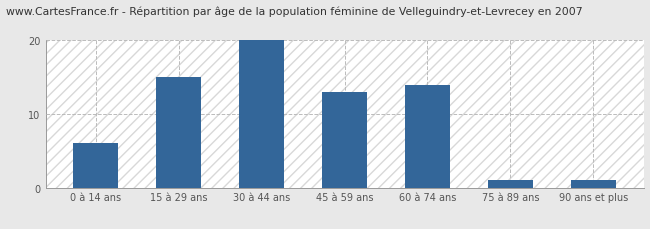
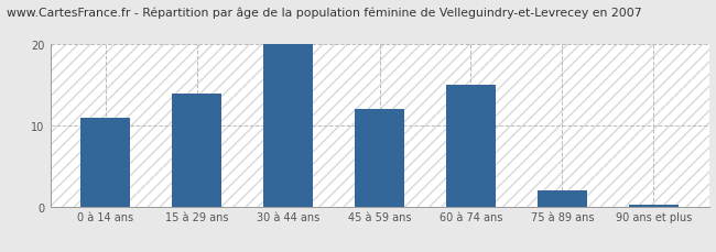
0 à 14 ans: 6.0 -> 11.0
15 à 29 ans: 15.0 -> 14.0
45 à 59 ans: 13.0 -> 12.0
60 à 74 ans: 14.0 -> 15.0
75 à 89 ans: 1.0 -> 2.0
90 ans et plus: 1.0 -> 0.2
